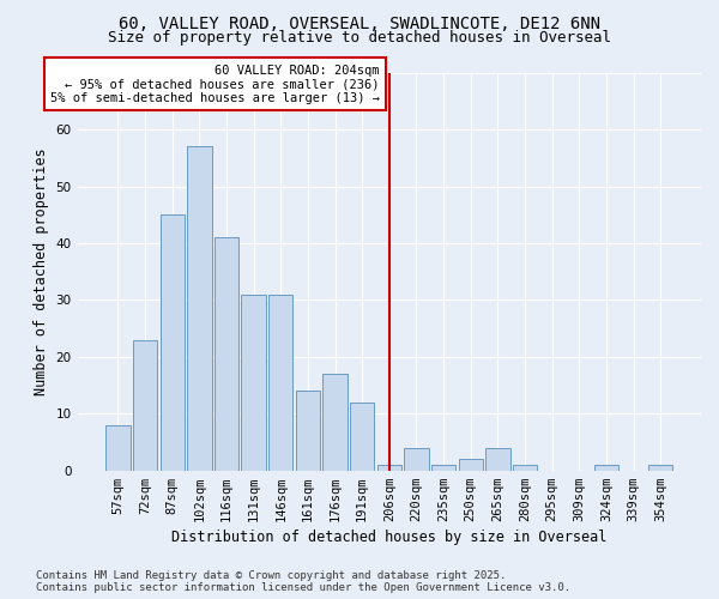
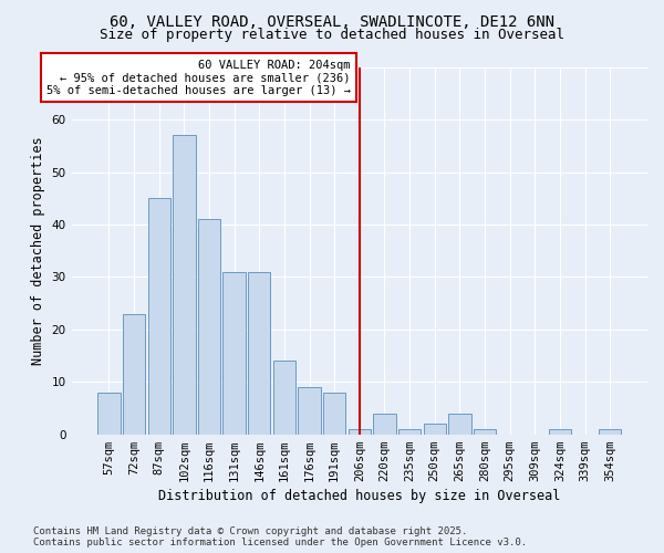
176sqm: 17 -> 9
191sqm: 12 -> 8
